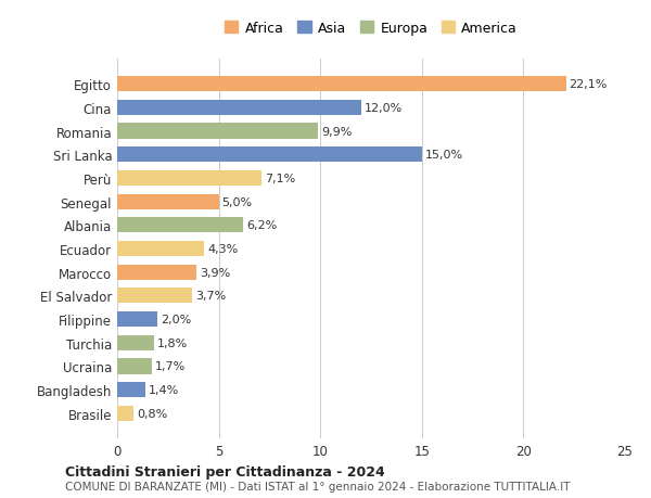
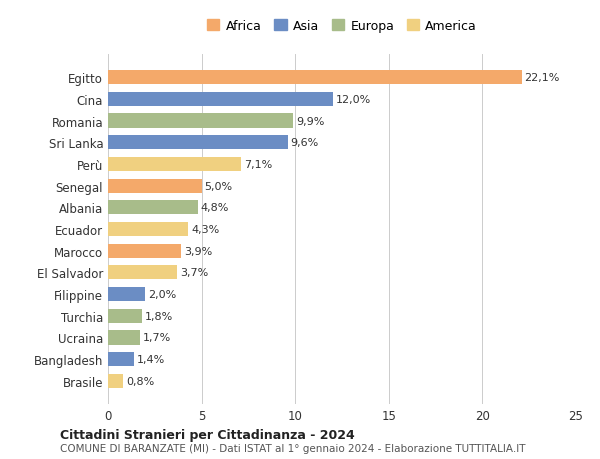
Sri Lanka: 15,0% -> 9,6%
Albania: 6,2% -> 4,8%
